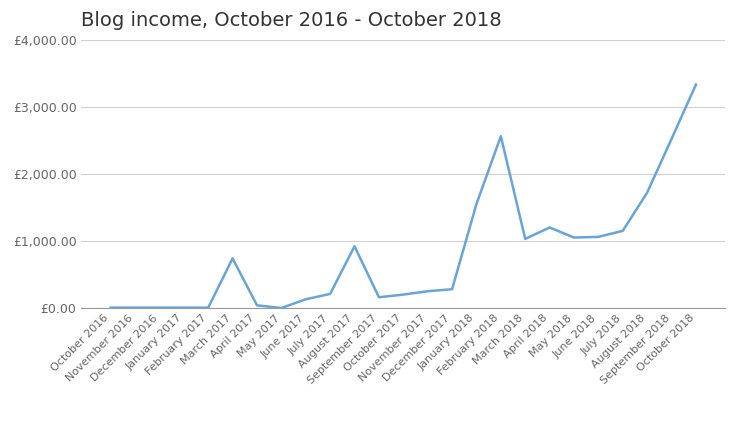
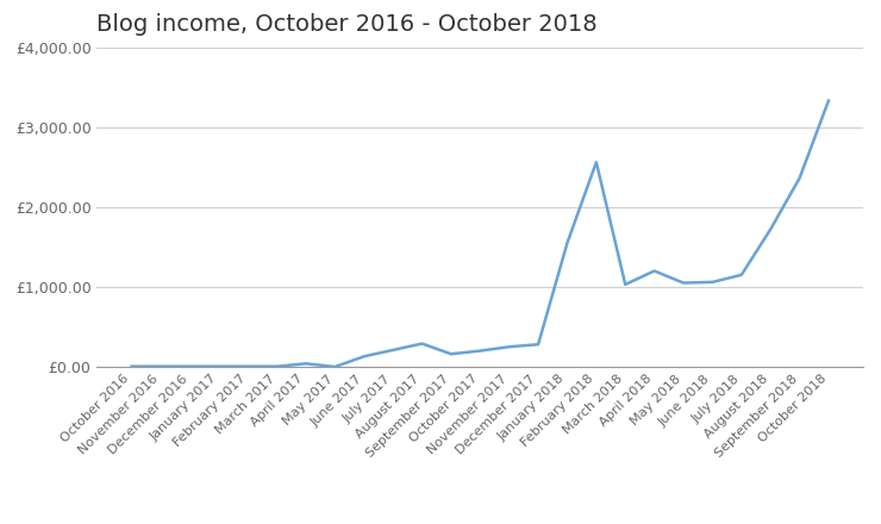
March 2017: £740 -> £0
August 2017: £920 -> £290
September 2018: £2,520 -> £2,360
